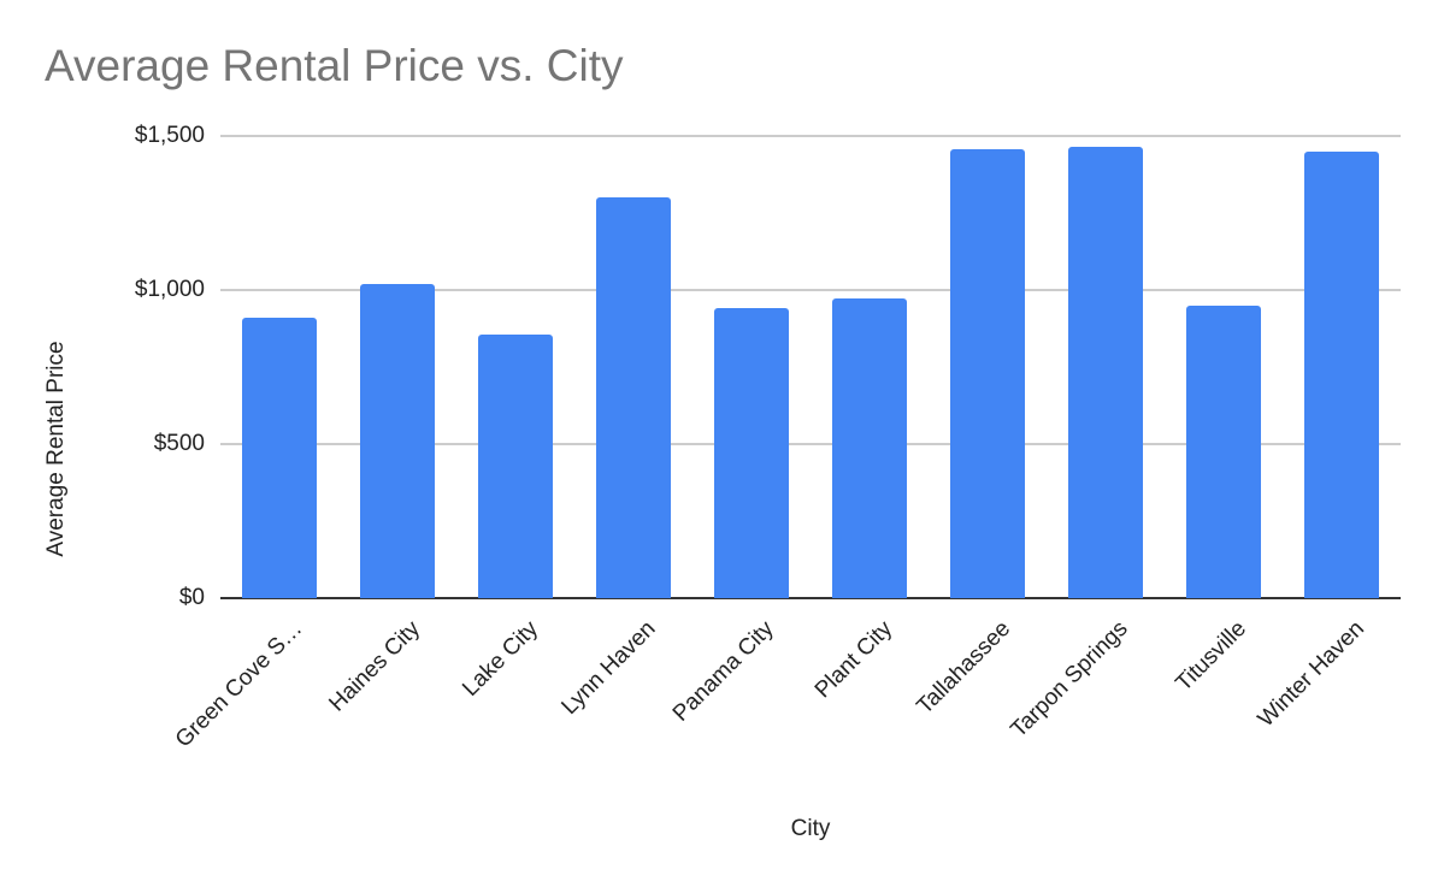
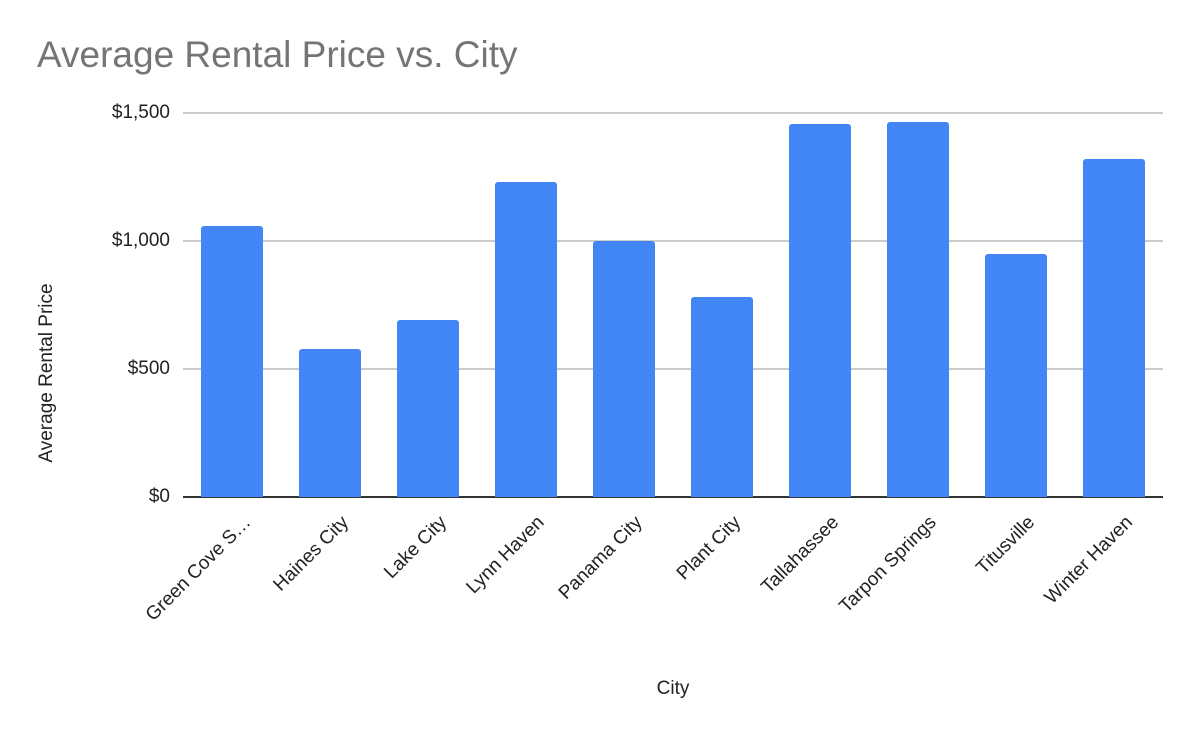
Green Cove S…: $910 -> $1060
Haines City: $1020 -> $580
Lake City: $860 -> $690
Lynn Haven: $1300 -> $1230
Panama City: $940 -> $1000
Plant City: $970 -> $780
Winter Haven: $1450 -> $1320
